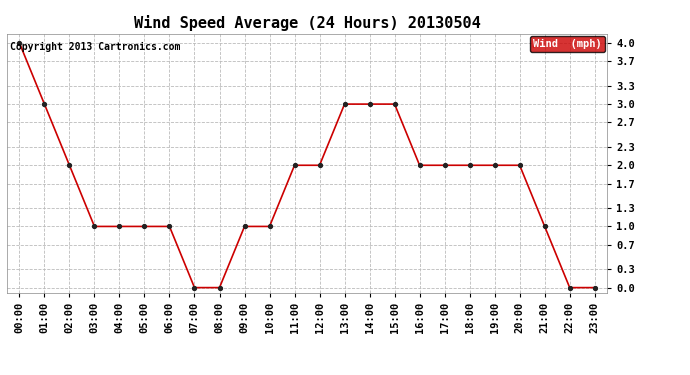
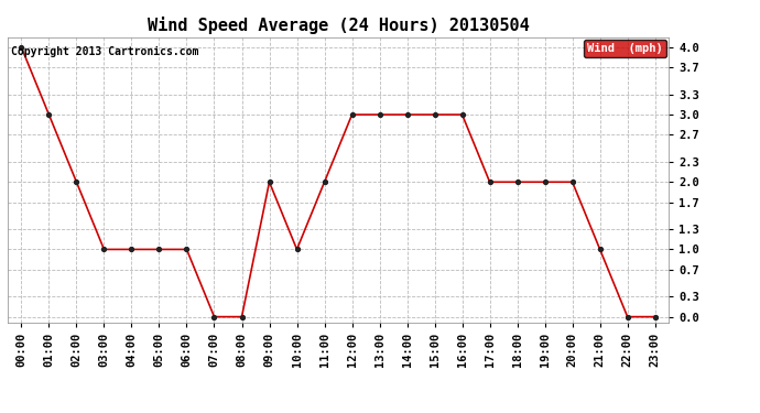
09:00: 1 -> 2
12:00: 2 -> 3
16:00: 2 -> 3
